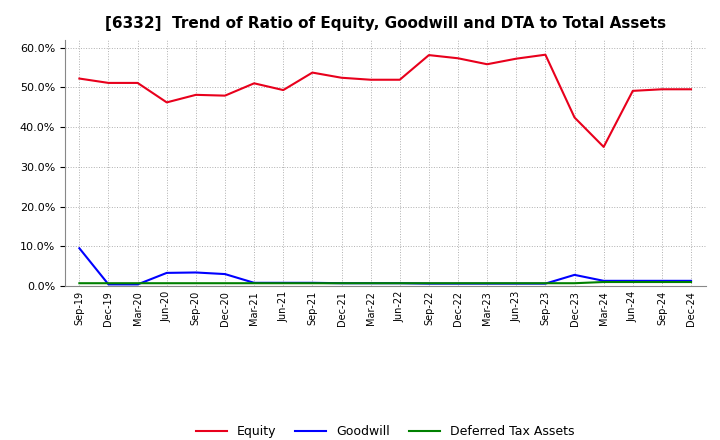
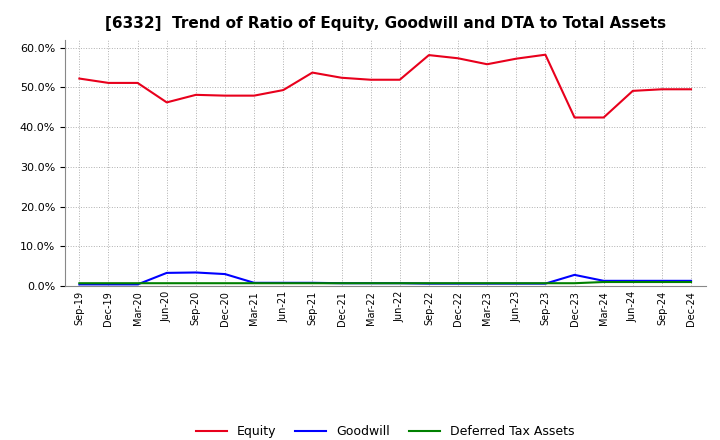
Goodwill/Sep-19: 9.5% -> 0.4%
Equity/Mar-21: 51.0% -> 47.9%
Equity/Mar-24: 35.0% -> 42.4%
